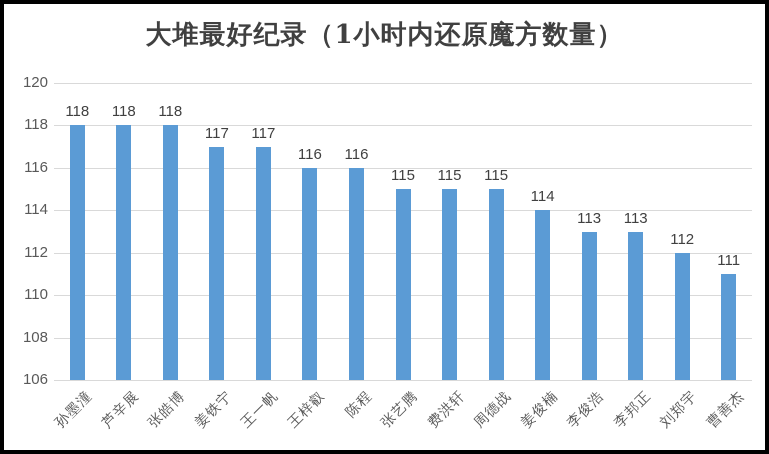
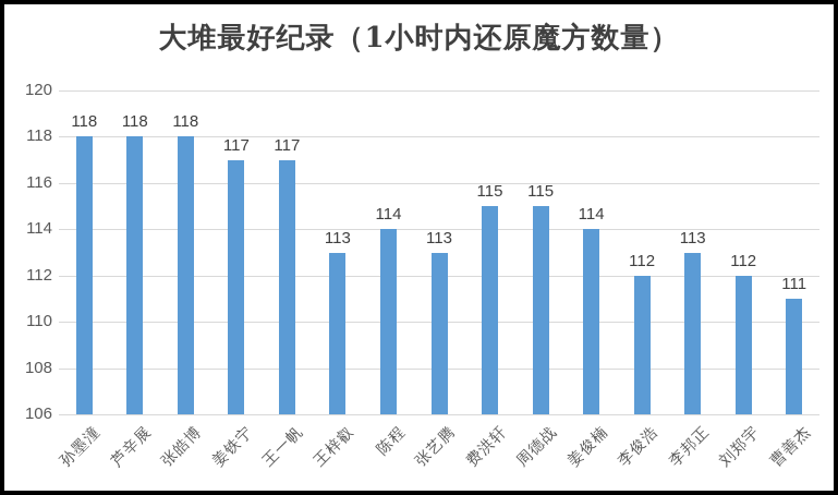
王梓叡: 116 -> 113
陈程: 116 -> 114
张艺腾: 115 -> 113
李俊浩: 113 -> 112
